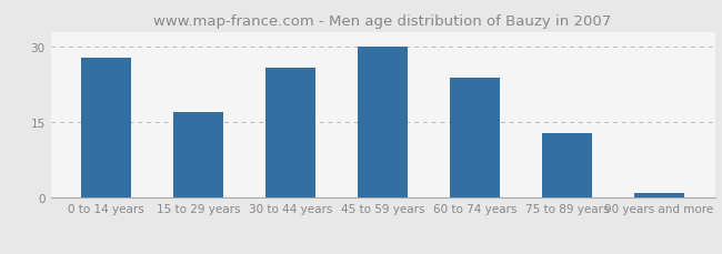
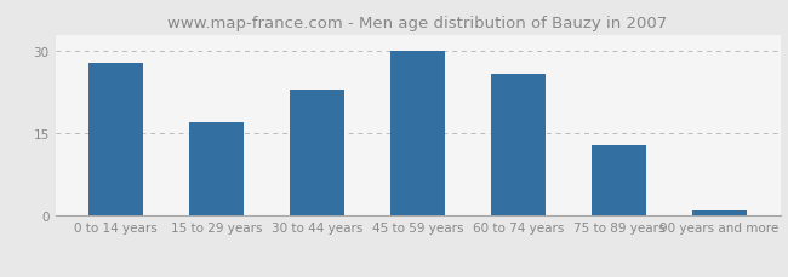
30 to 44 years: 26 -> 23
60 to 74 years: 24 -> 26
